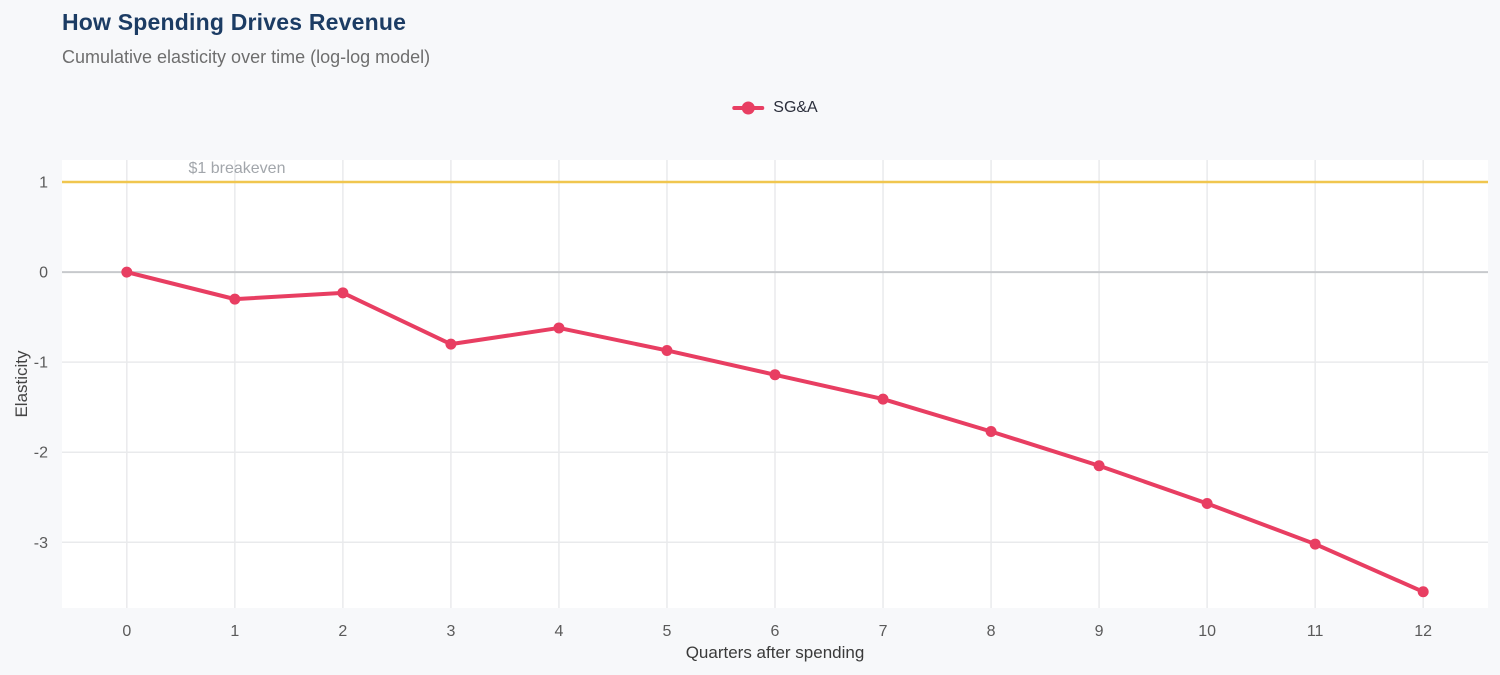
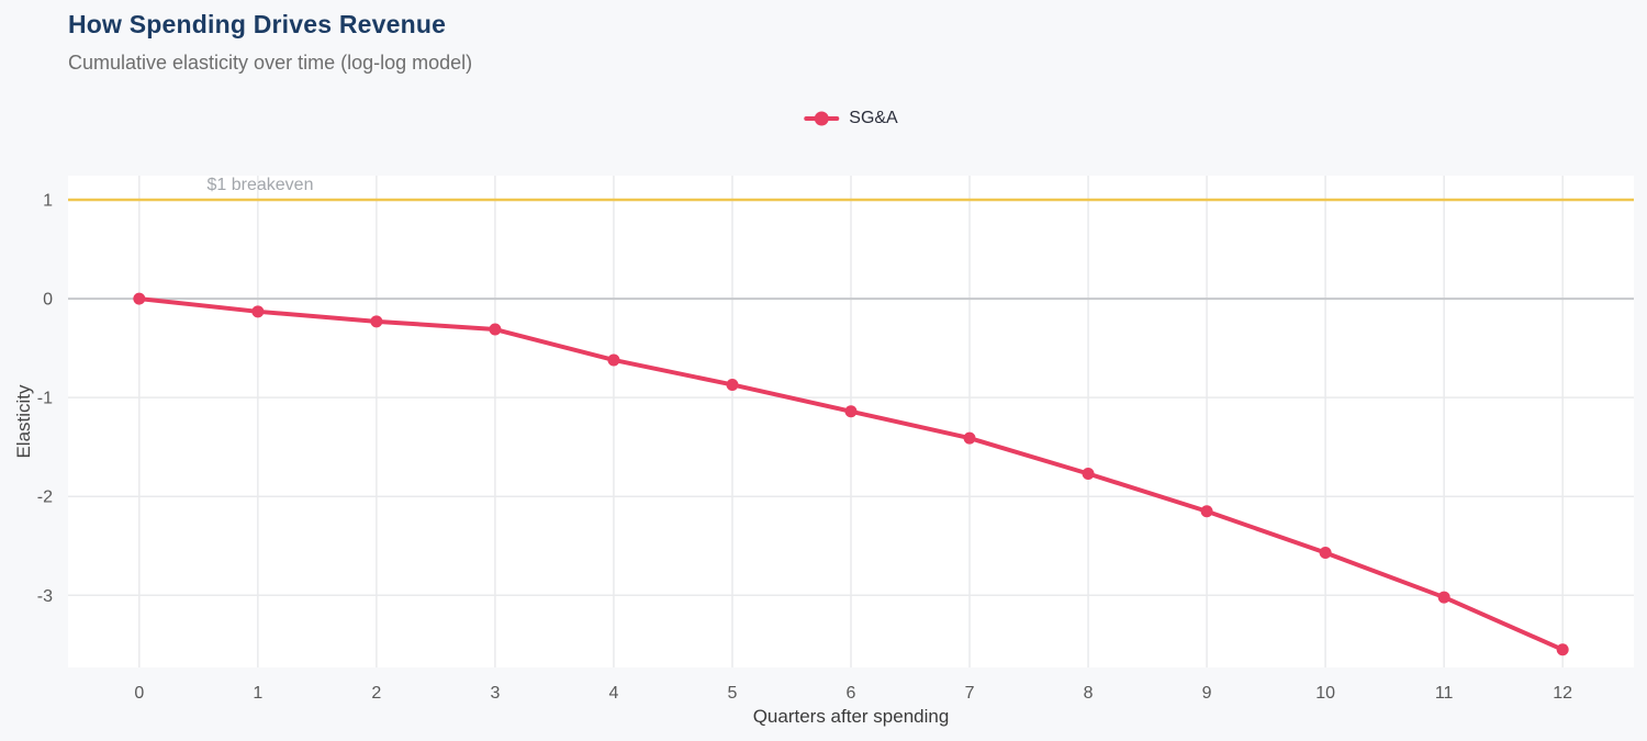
1: -0.3 -> -0.1
3: -0.8 -> -0.3
